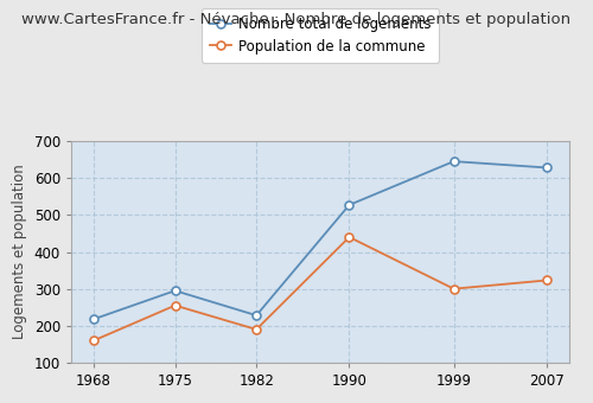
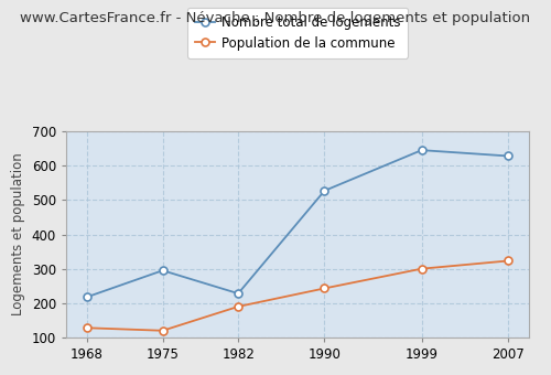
Population de la commune/1968: 160 -> 128
Population de la commune/1975: 255 -> 120
Population de la commune/1990: 440 -> 243
